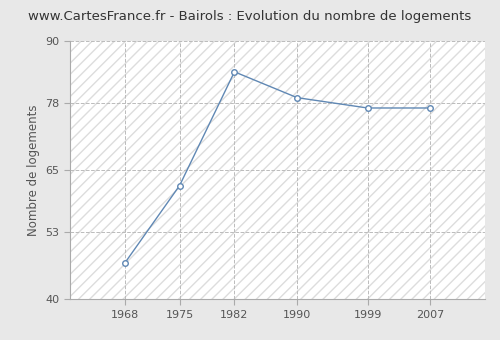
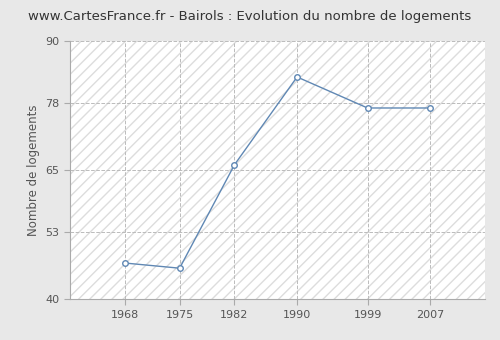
1975: 62 -> 46
1982: 84 -> 66
1990: 79 -> 83
